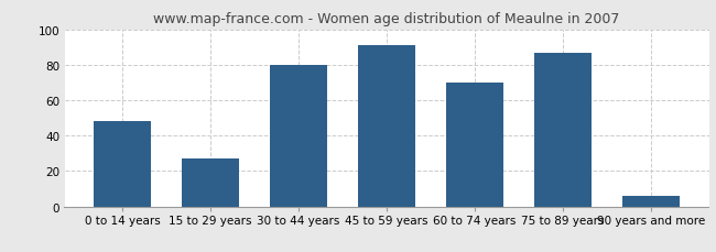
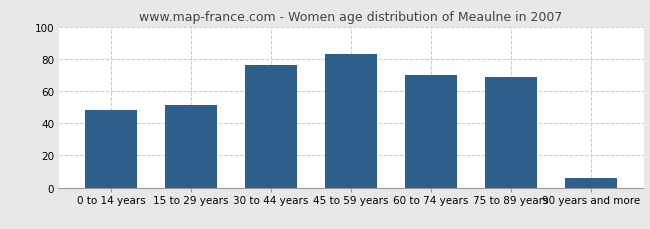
15 to 29 years: 27 -> 51
30 to 44 years: 80 -> 76
45 to 59 years: 91 -> 83
75 to 89 years: 87 -> 69
